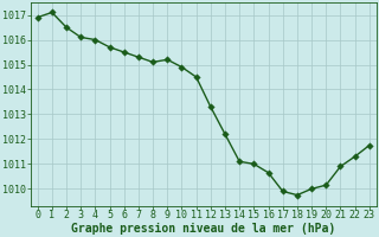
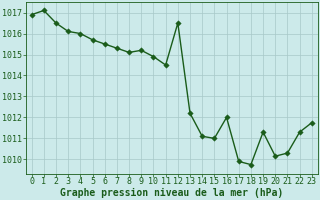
12: 1013.30 -> 1016.50
16: 1010.65 -> 1012.00
19: 1010.00 -> 1011.30
21: 1010.90 -> 1010.30
